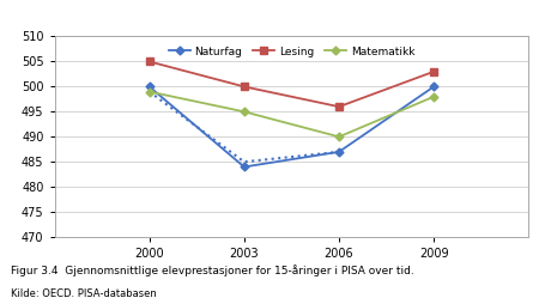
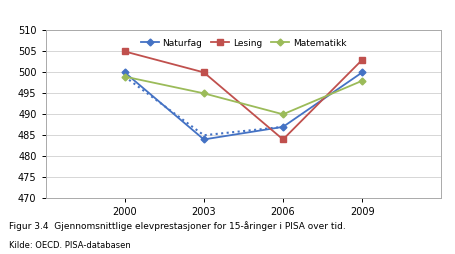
Lesing/2006: 496 -> 484
